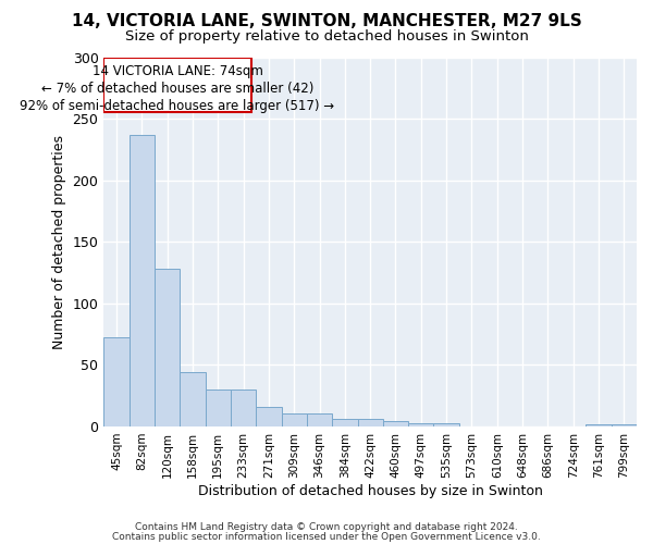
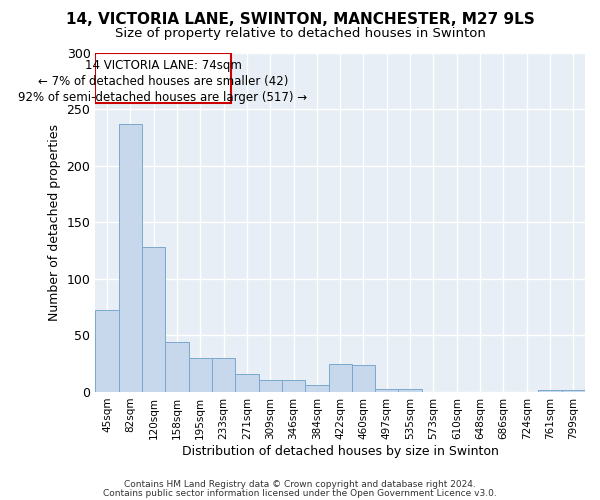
422sqm: 6 -> 25
460sqm: 4 -> 24
